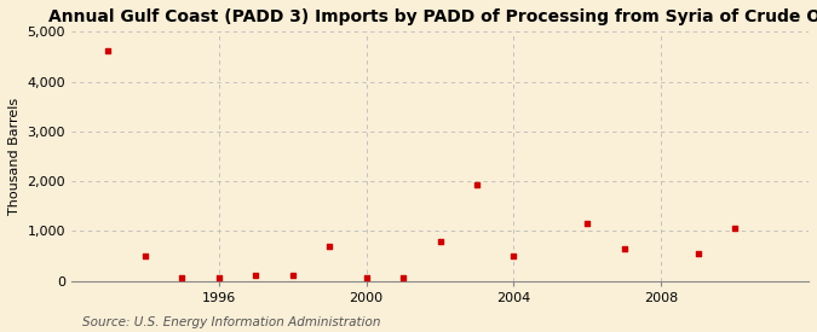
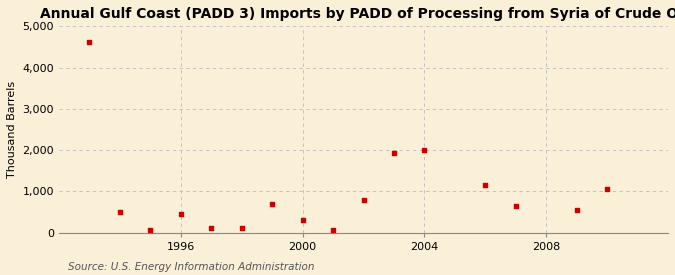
1996: 60 -> 450
2000: 60 -> 300
2004: 500 -> 2,000
